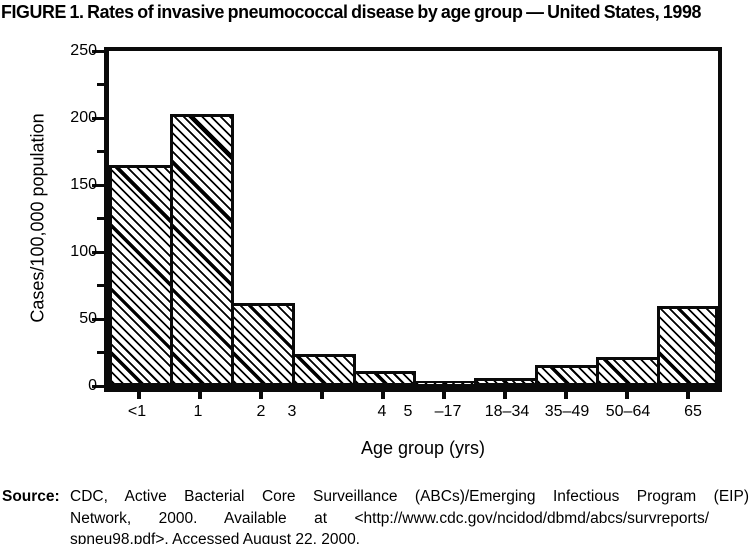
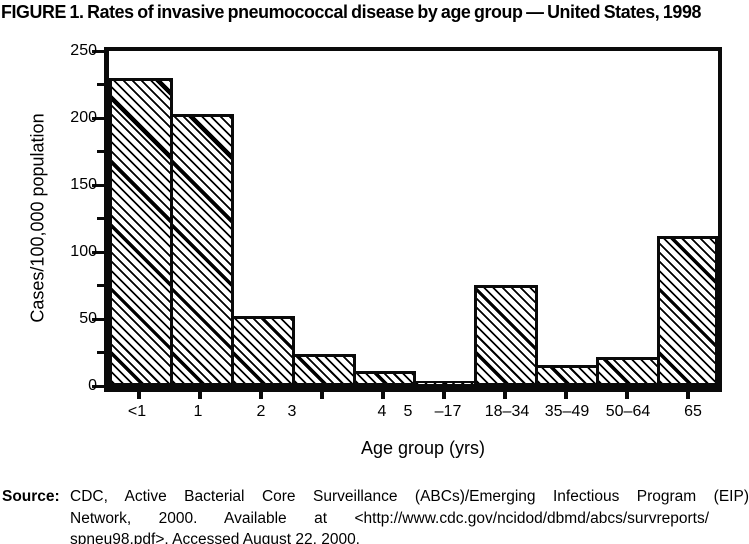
<1: 165 -> 230
2: 62 -> 52
18–34: 6 -> 75
65: 60 -> 112
